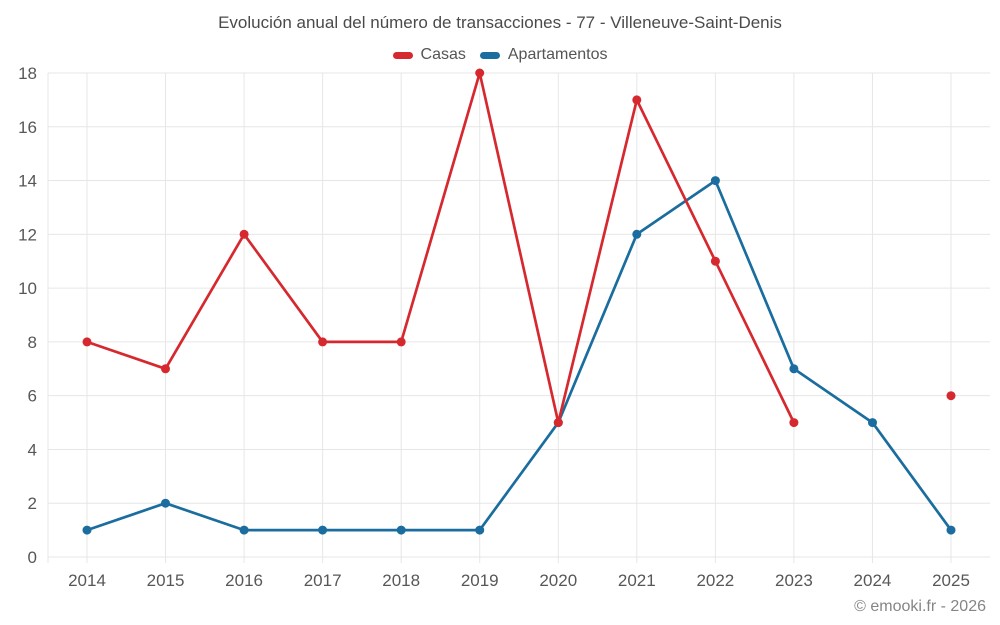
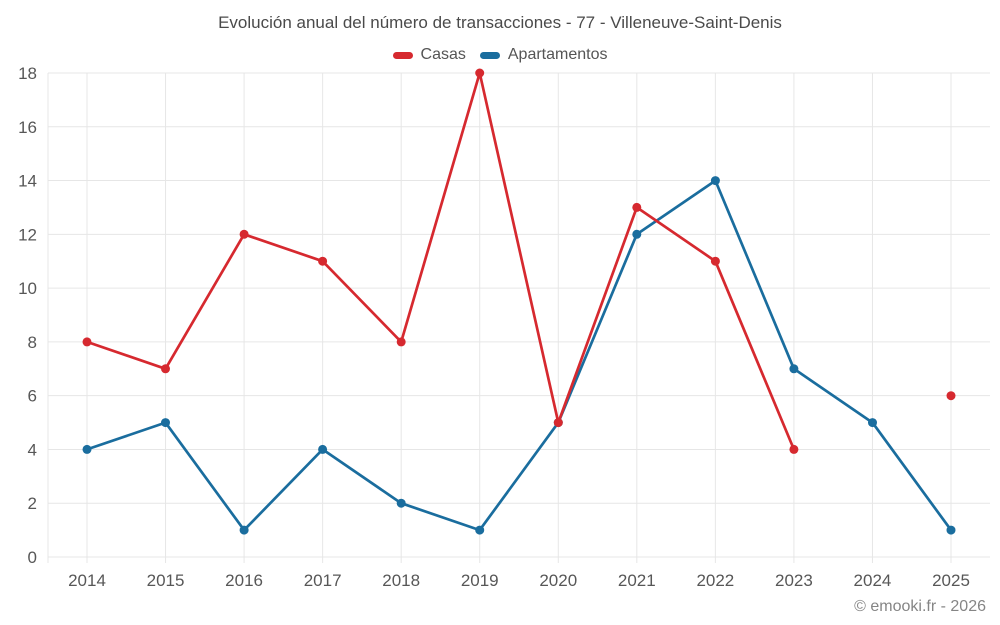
Apartamentos/2014: 1 -> 4
Apartamentos/2015: 2 -> 5
Casas/2017: 8 -> 11
Apartamentos/2017: 1 -> 4
Apartamentos/2018: 1 -> 2
Casas/2021: 17 -> 13
Casas/2023: 5 -> 4
